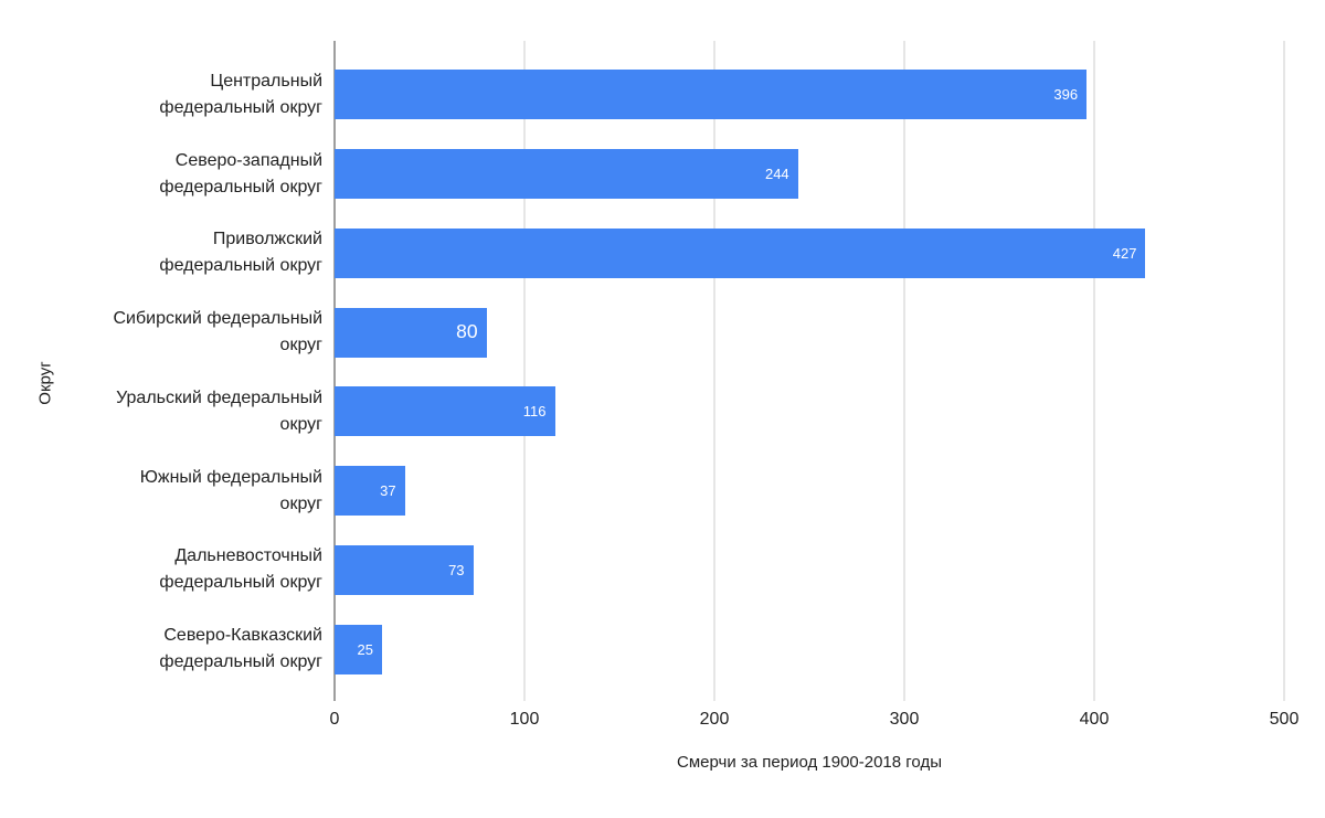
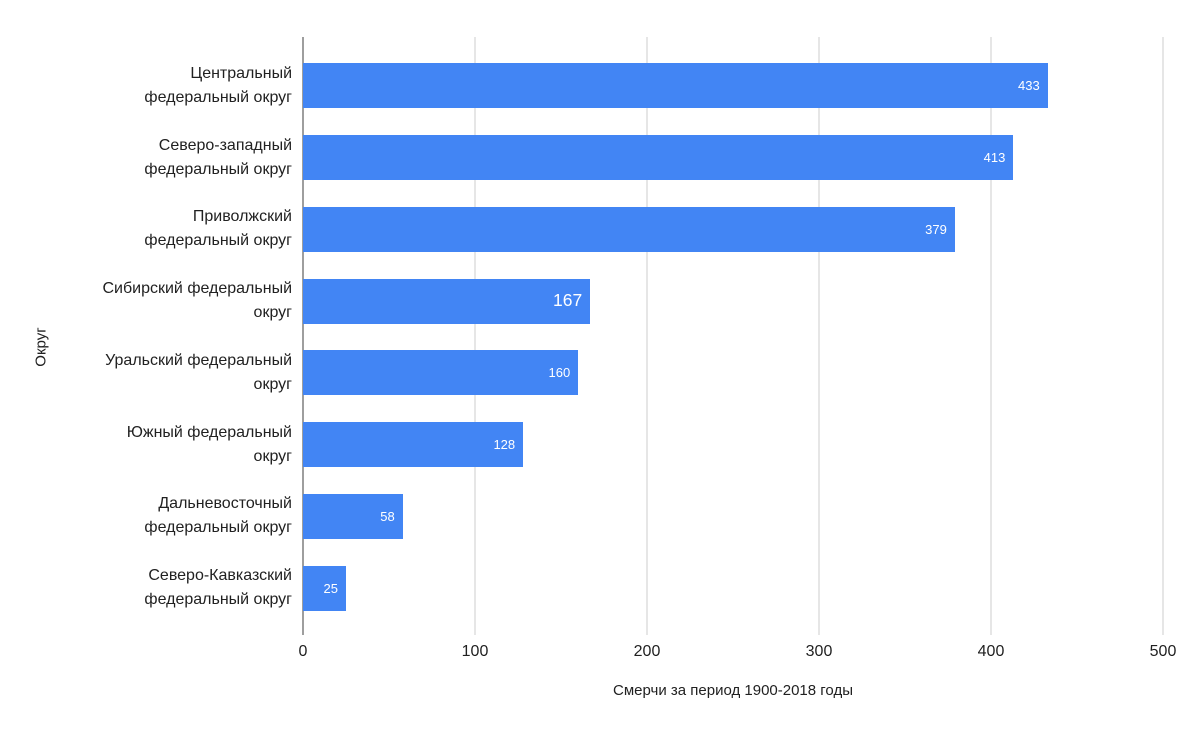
Центральный федеральный округ: 396 -> 433
Северо-западный федеральный округ: 244 -> 413
Приволжский федеральный округ: 427 -> 379
Сибирский федеральный округ: 80 -> 167
Уральский федеральный округ: 116 -> 160
Южный федеральный округ: 37 -> 128
Дальневосточный федеральный округ: 73 -> 58
